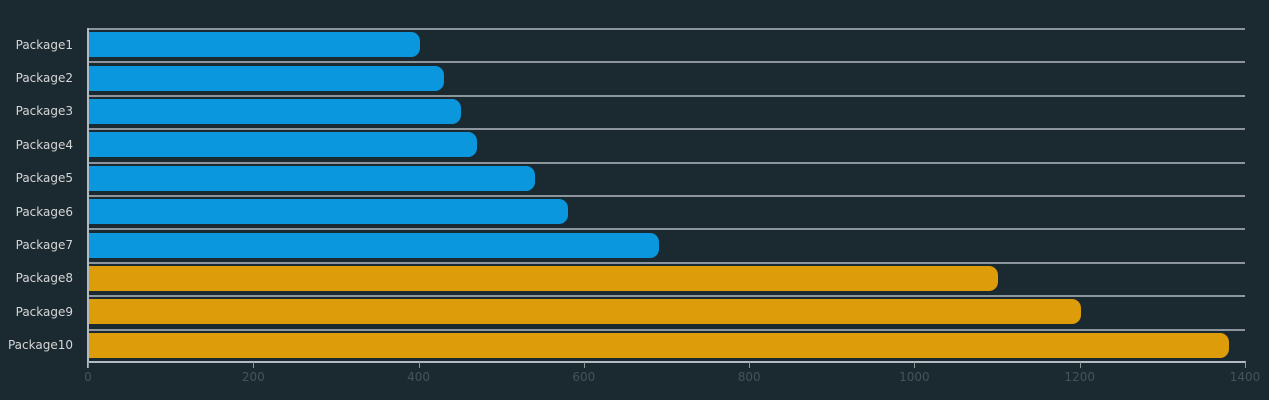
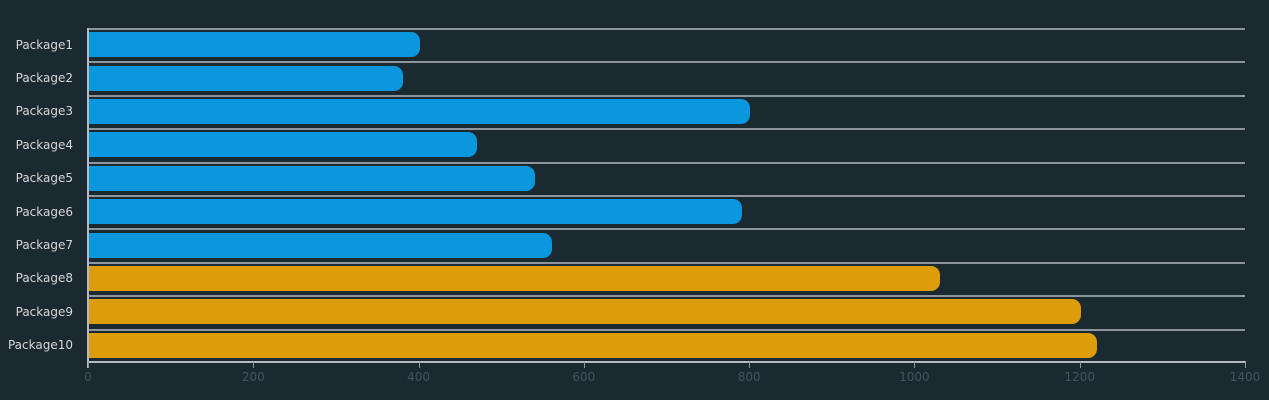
Package2: 430 -> 380
Package3: 450 -> 800
Package6: 580 -> 790
Package7: 690 -> 560
Package8: 1100 -> 1030
Package10: 1380 -> 1220
